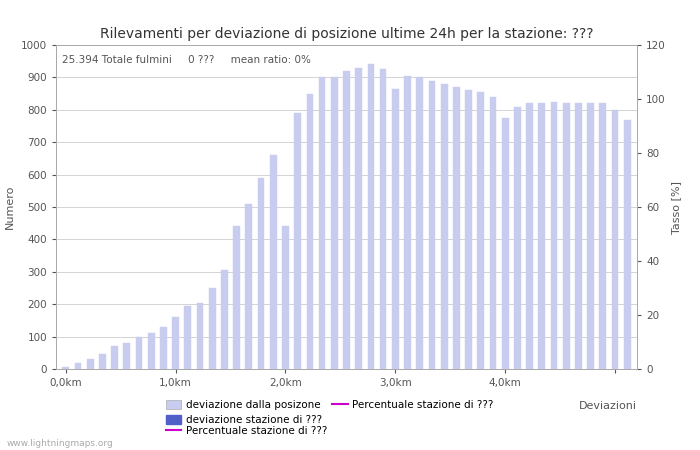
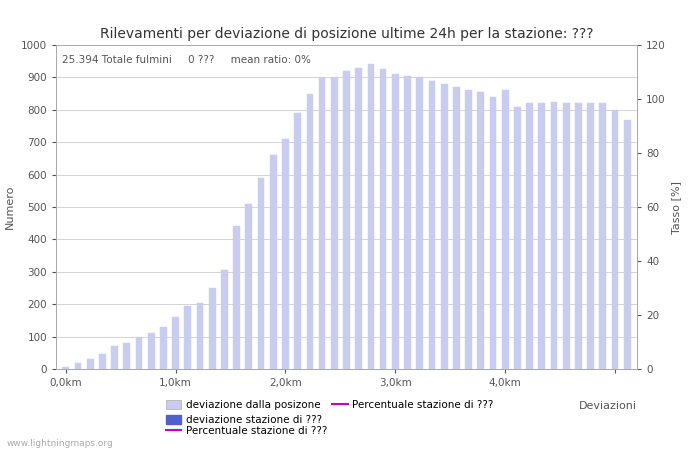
2,0km: 440 -> 710
3,0km: 865 -> 910
4,0km: 775 -> 860
